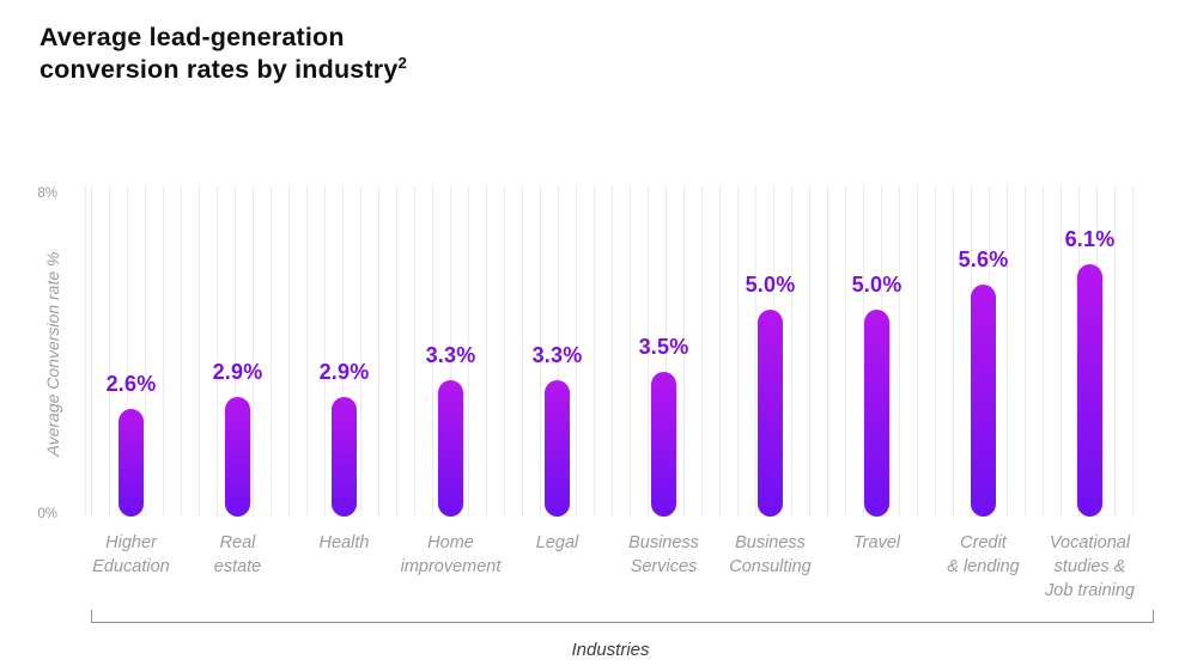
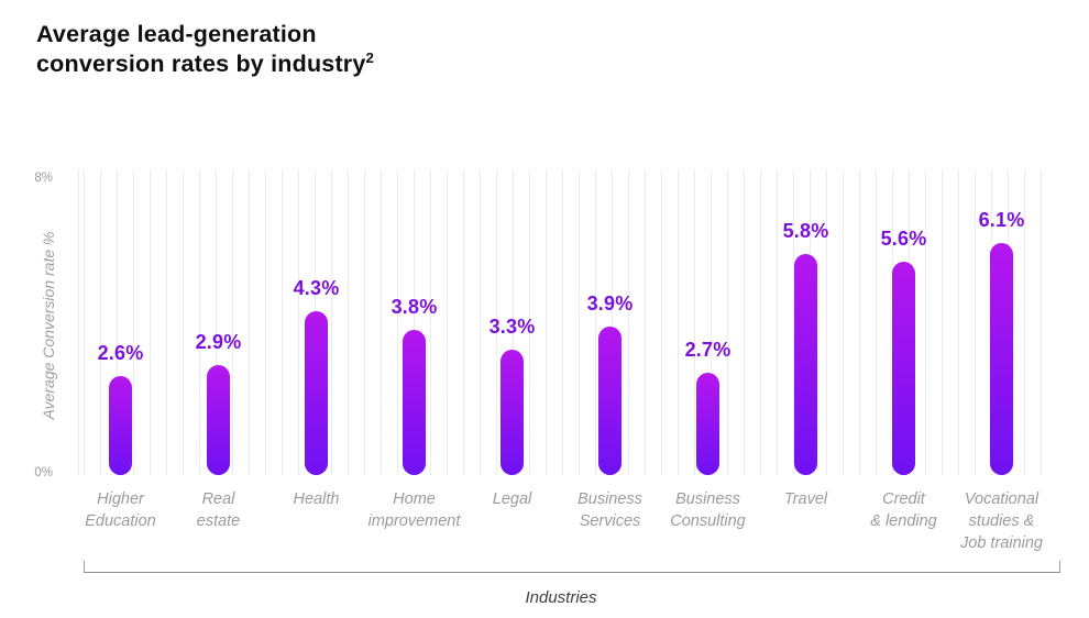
Health: 2.9% -> 4.3%
Home improvement: 3.3% -> 3.8%
Business Services: 3.5% -> 3.9%
Business Consulting: 5.0% -> 2.7%
Travel: 5.0% -> 5.8%
